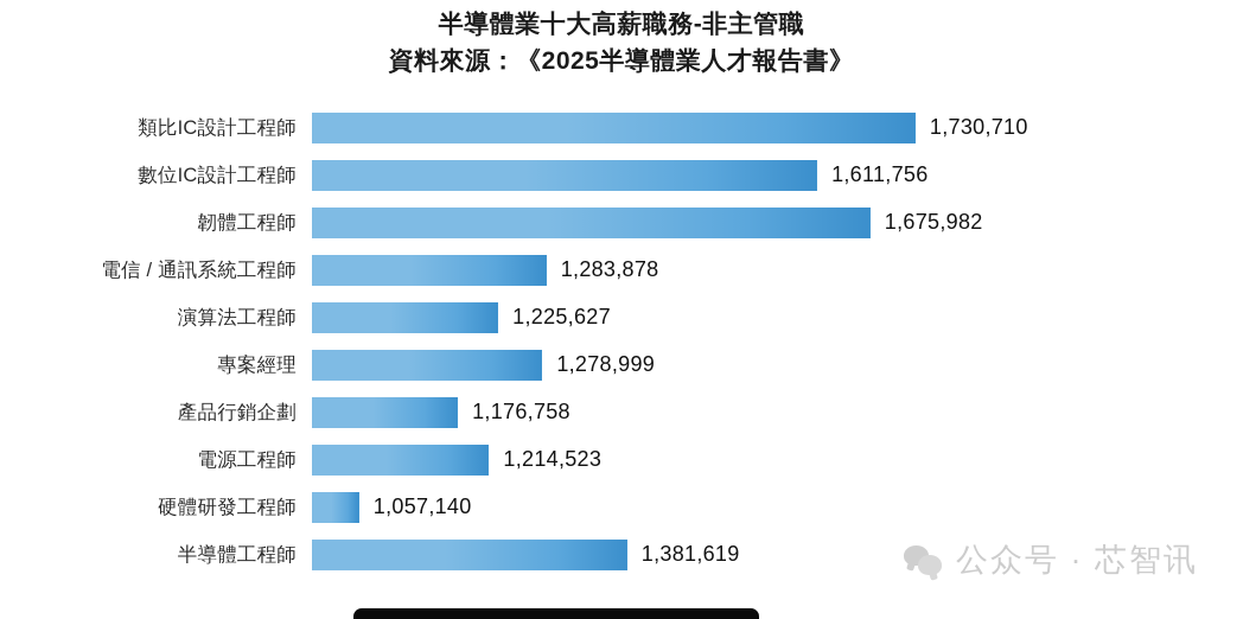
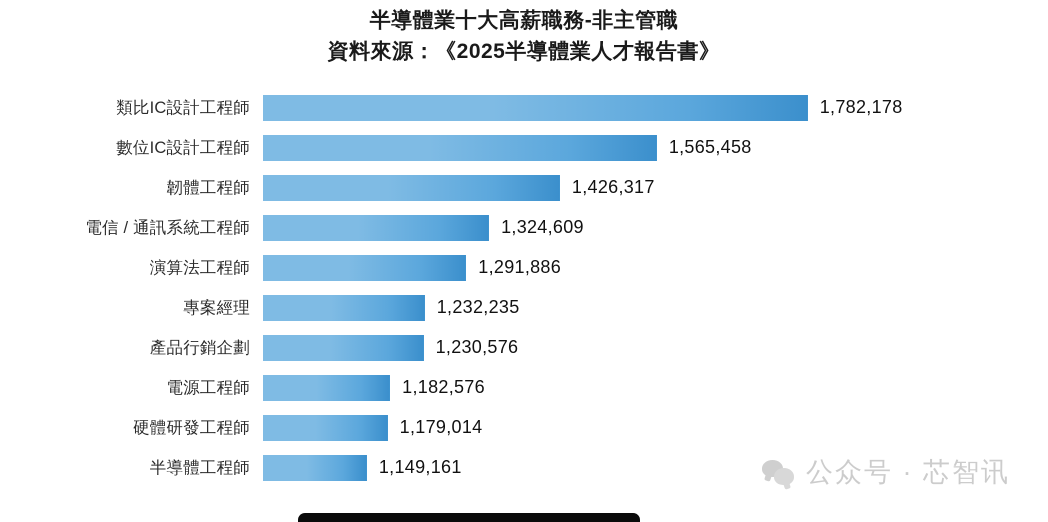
類比IC設計工程師: 1,730,710 -> 1,782,178
數位IC設計工程師: 1,611,756 -> 1,565,458
韌體工程師: 1,675,982 -> 1,426,317
電信 / 通訊系統工程師: 1,283,878 -> 1,324,609
演算法工程師: 1,225,627 -> 1,291,886
專案經理: 1,278,999 -> 1,232,235
產品行銷企劃: 1,176,758 -> 1,230,576
電源工程師: 1,214,523 -> 1,182,576
硬體研發工程師: 1,057,140 -> 1,179,014
半導體工程師: 1,381,619 -> 1,149,161
